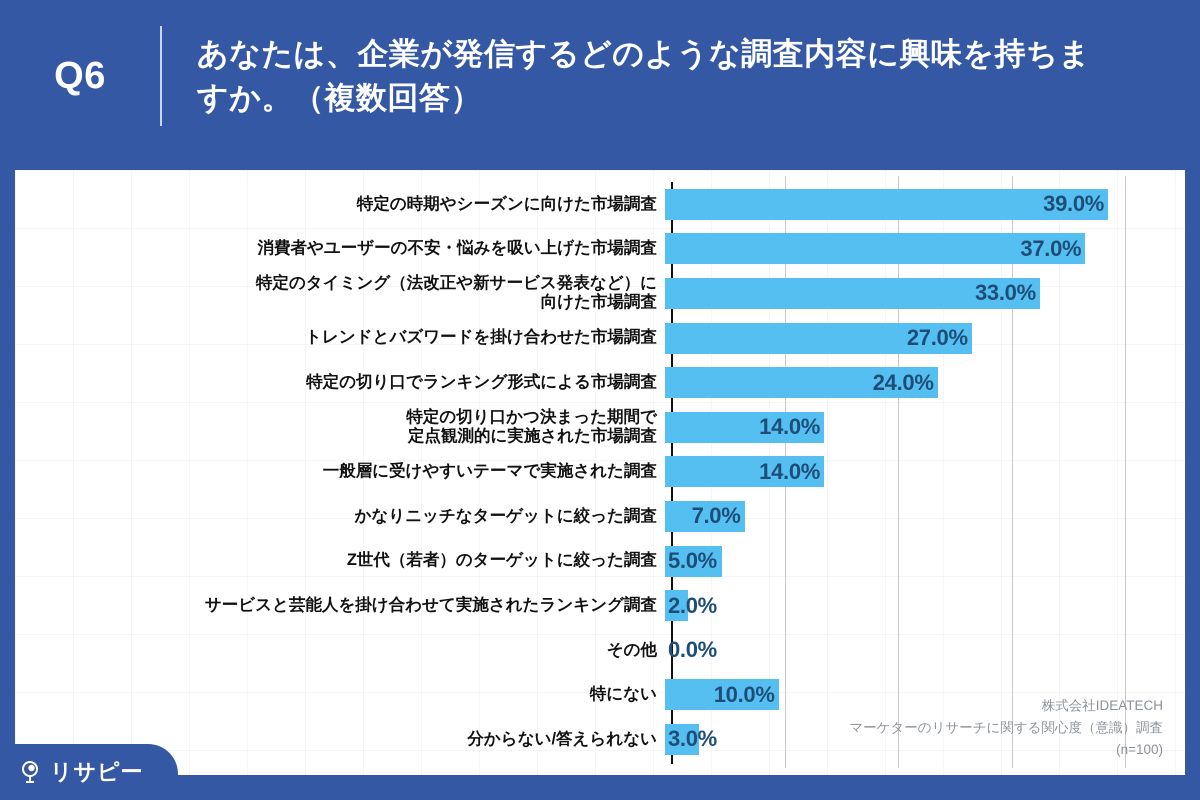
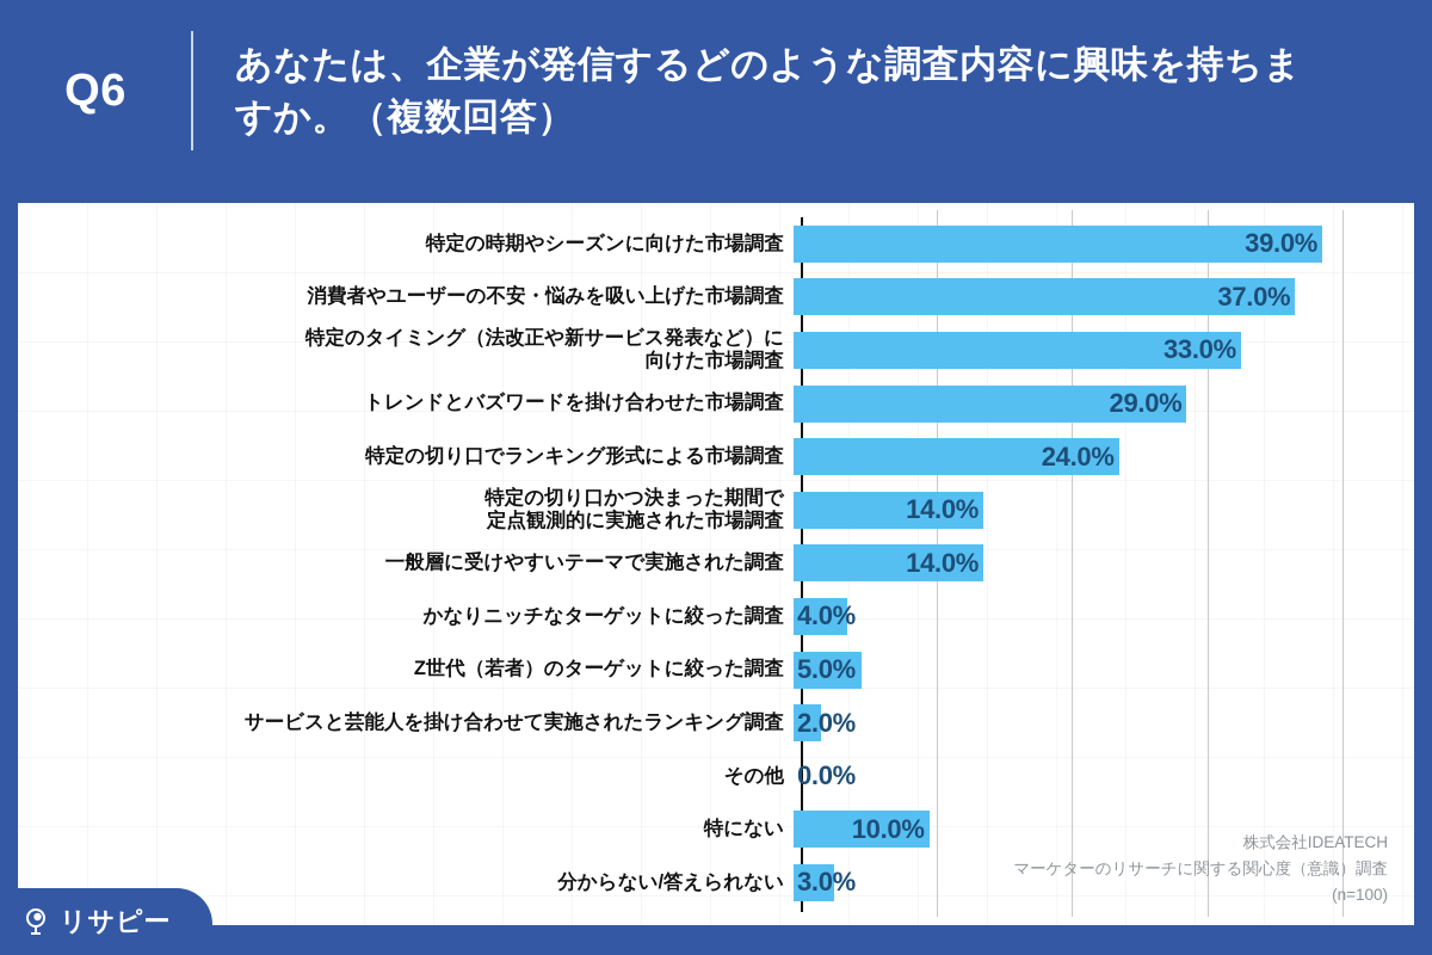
トレンドとバズワードを掛け合わせた市場調査: 27.0% -> 29.0%
かなりニッチなターゲットに絞った調査: 7.0% -> 4.0%
